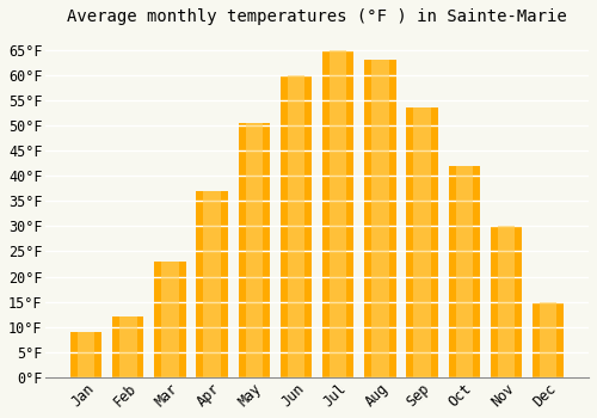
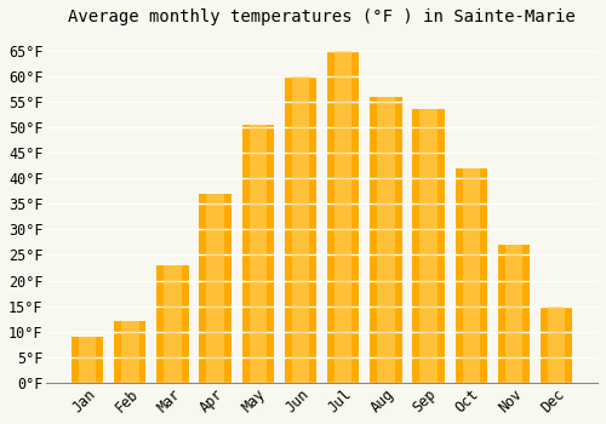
Aug: 63.0°F -> 56.0°F
Nov: 30.0°F -> 27.0°F
